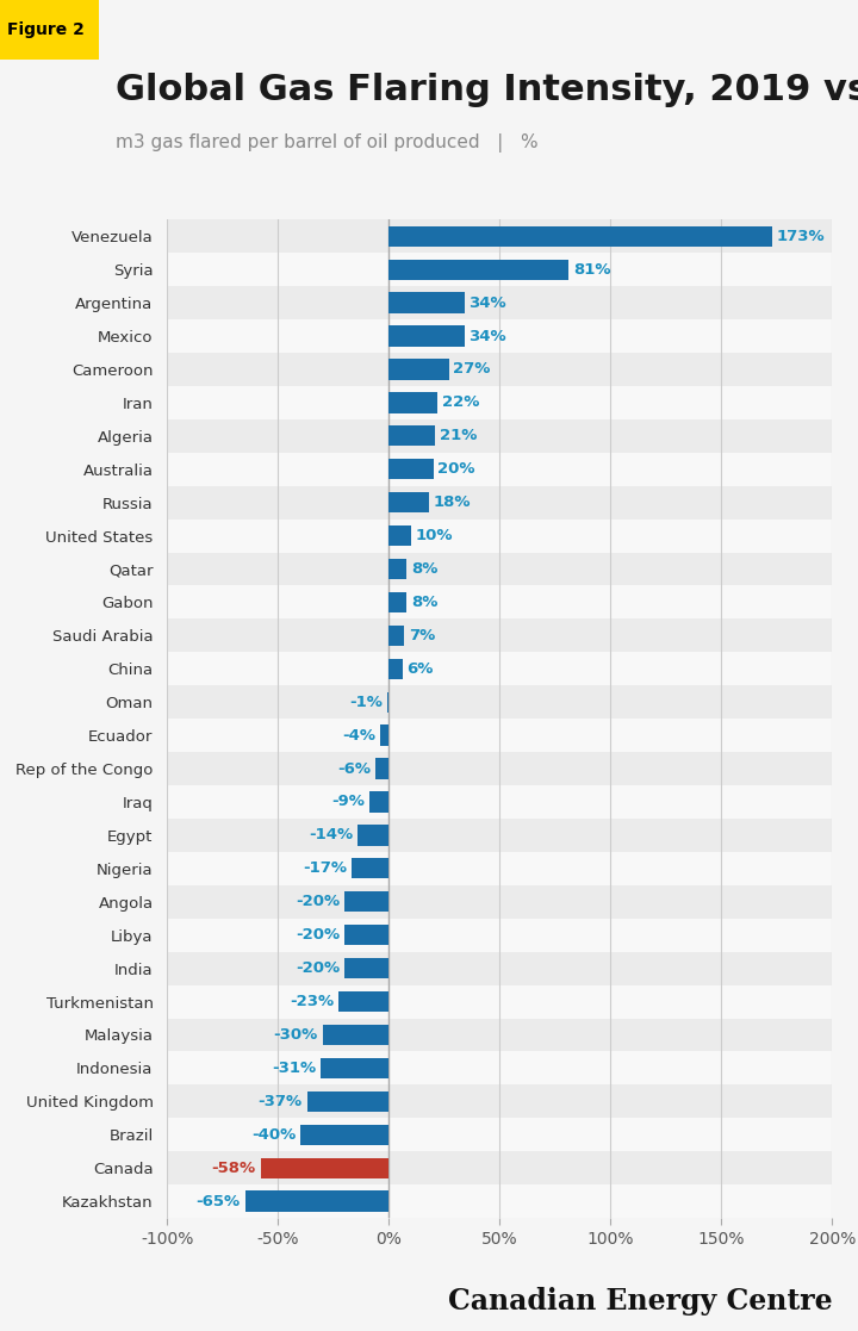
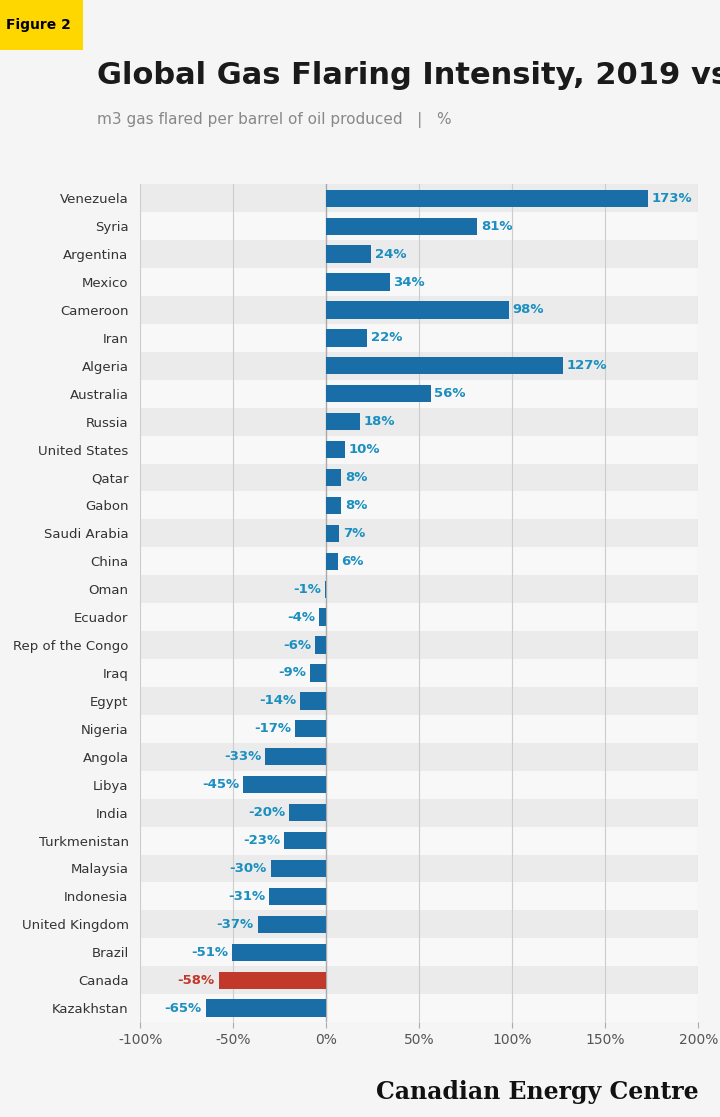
Argentina: 34% -> 24%
Cameroon: 27% -> 98%
Algeria: 21% -> 127%
Australia: 20% -> 56%
Angola: -20% -> -33%
Libya: -20% -> -45%
Brazil: -40% -> -51%
